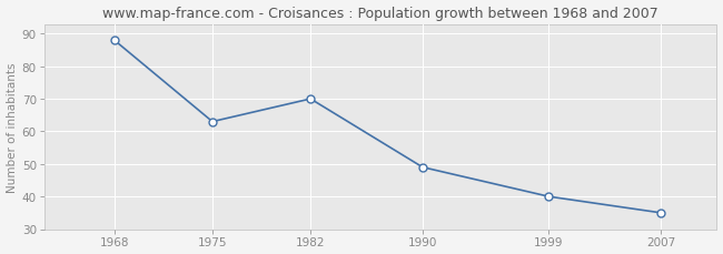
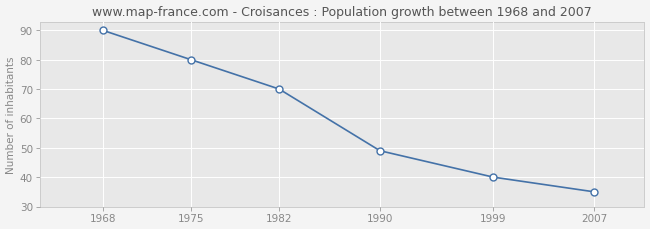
1968: 88 -> 90
1975: 63 -> 80
